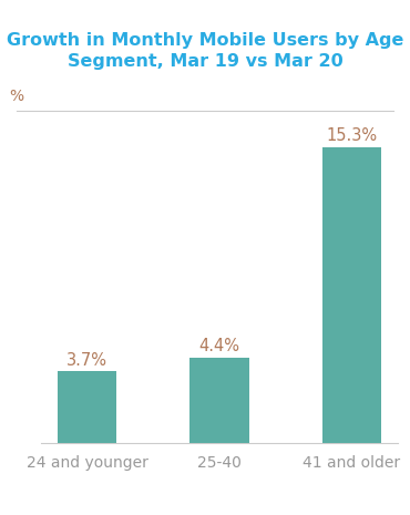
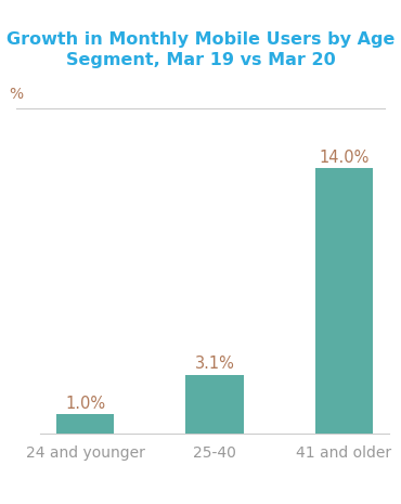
24 and younger: 3.7% -> 1.0%
25-40: 4.4% -> 3.1%
41 and older: 15.3% -> 14.0%
